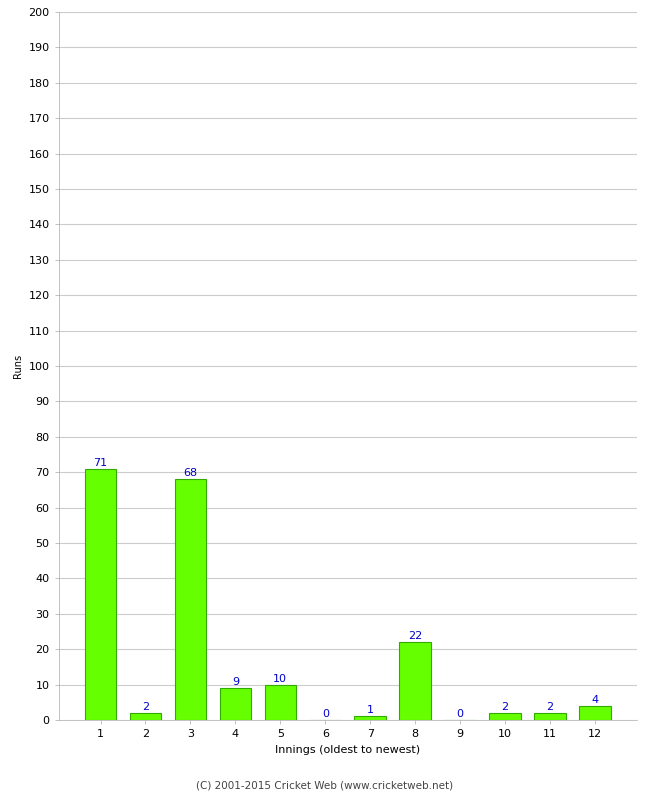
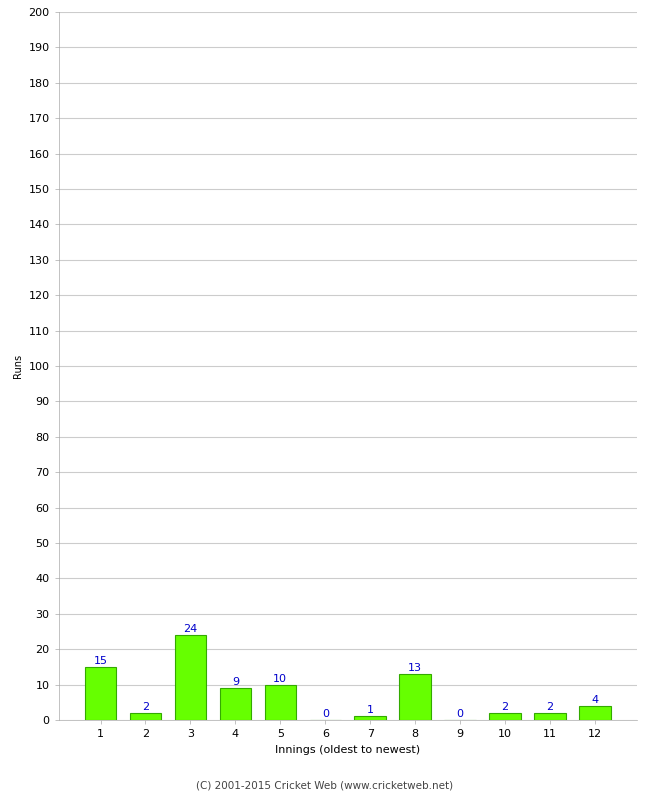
1: 71 -> 15
3: 68 -> 24
8: 22 -> 13
